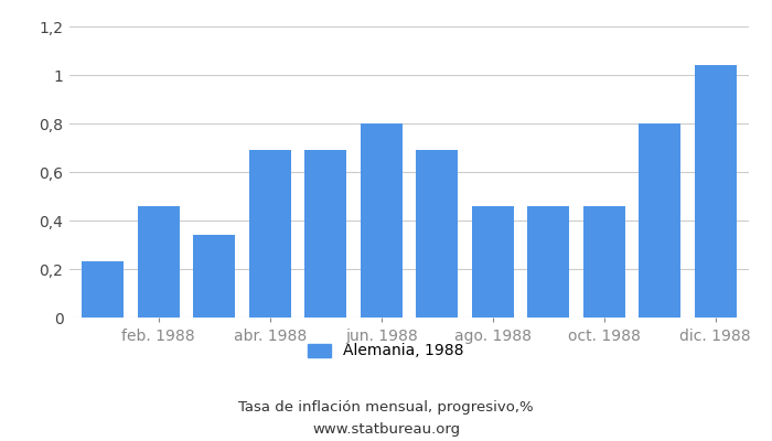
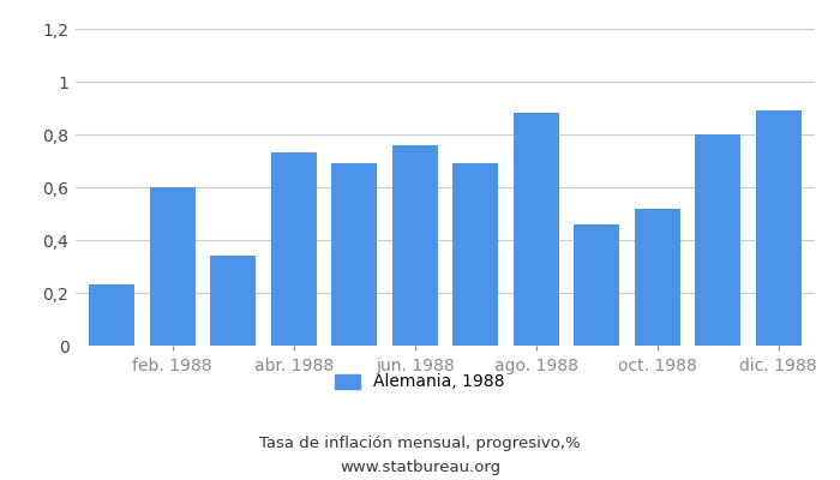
feb. 1988: 0,46 -> 0,60
abr. 1988: 0,69 -> 0,73
jun. 1988: 0,80 -> 0,76
ago. 1988: 0,46 -> 0,88
oct. 1988: 0,46 -> 0,52
dic. 1988: 1,04 -> 0,89
